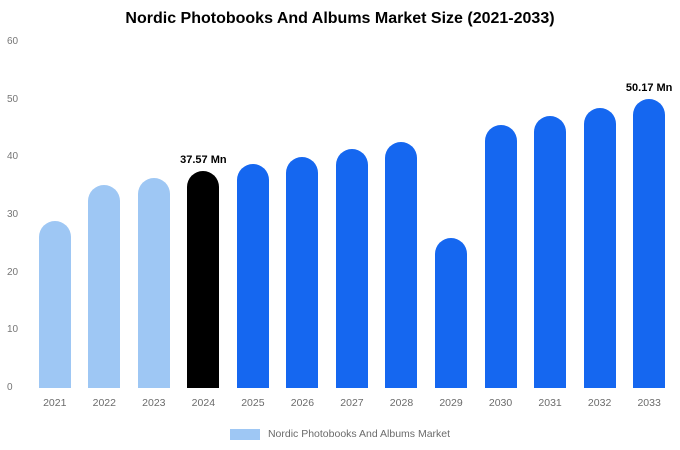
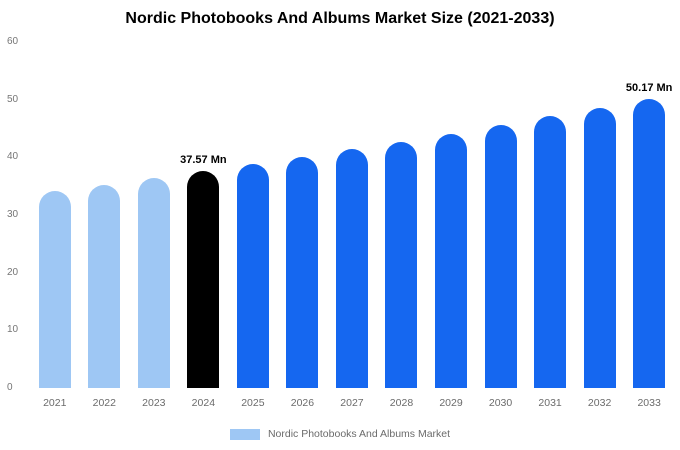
2021: 29 -> 34
2029: 26 -> 44
